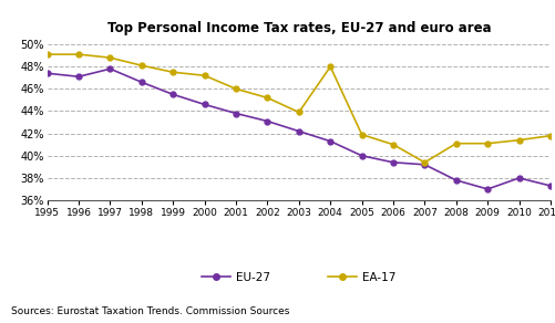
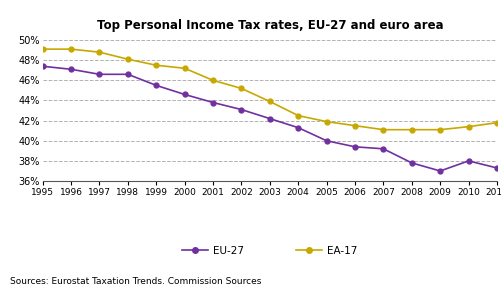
EU-27/1997: 47.8% -> 46.6%
EA-17/2004: 48.0% -> 42.5%
EA-17/2006: 41.0% -> 41.5%
EA-17/2007: 39.4% -> 41.1%
